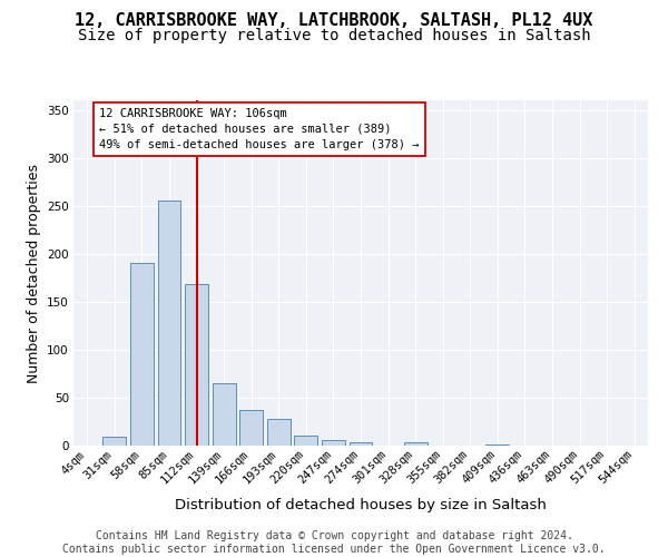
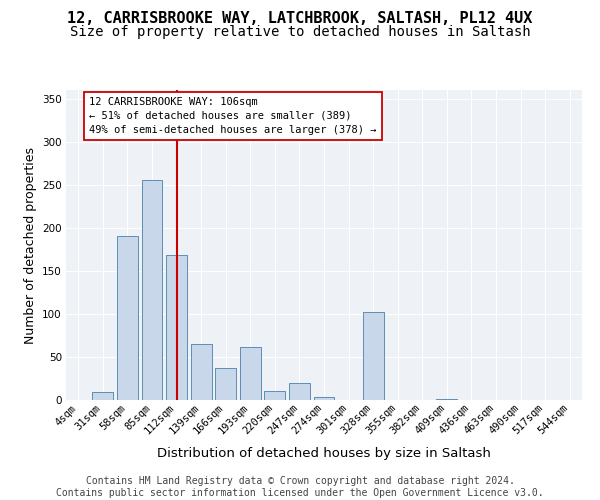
193sqm: 28 -> 62
247sqm: 6 -> 20
328sqm: 3 -> 102
